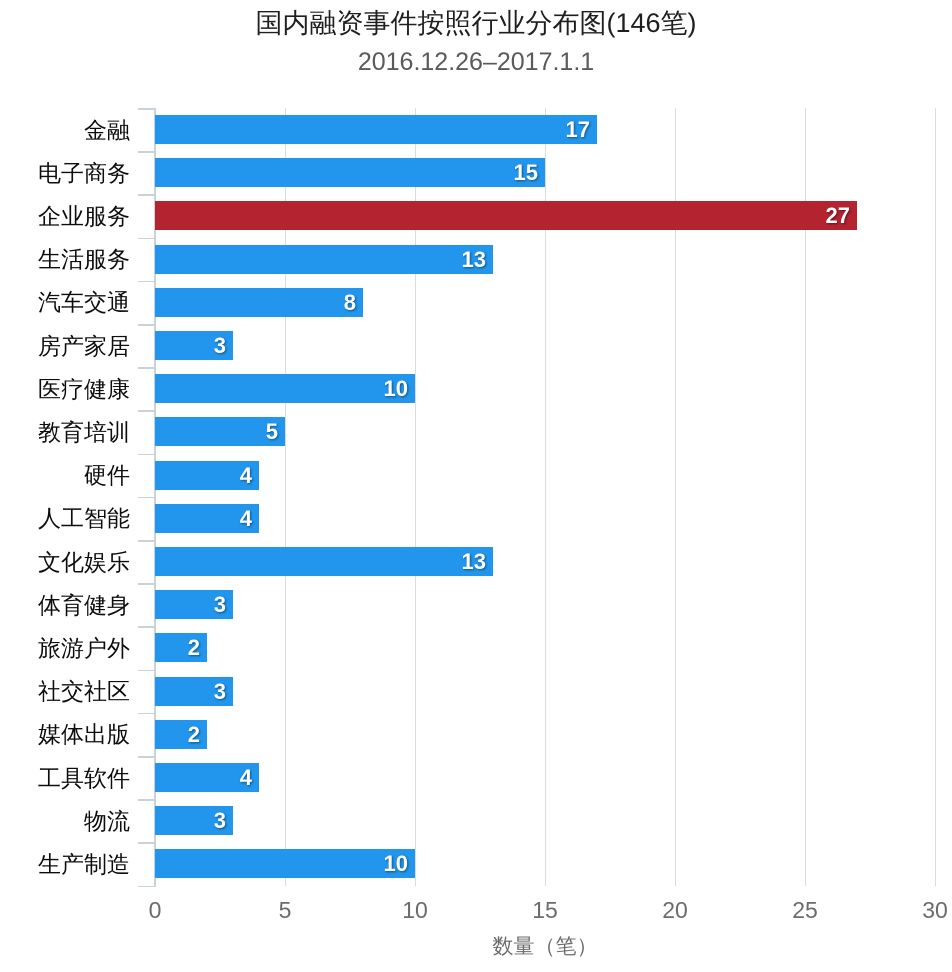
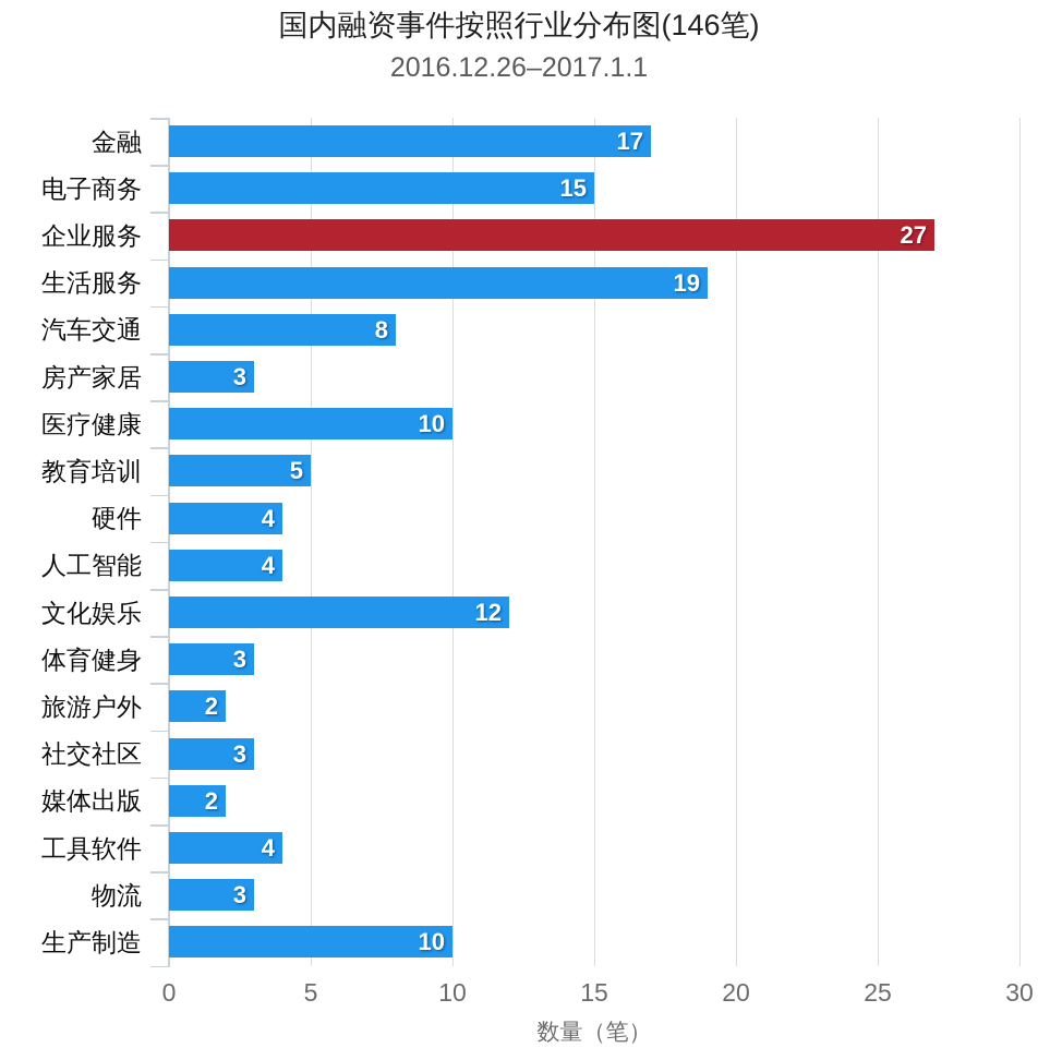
生活服务: 13 -> 19
文化娱乐: 13 -> 12
